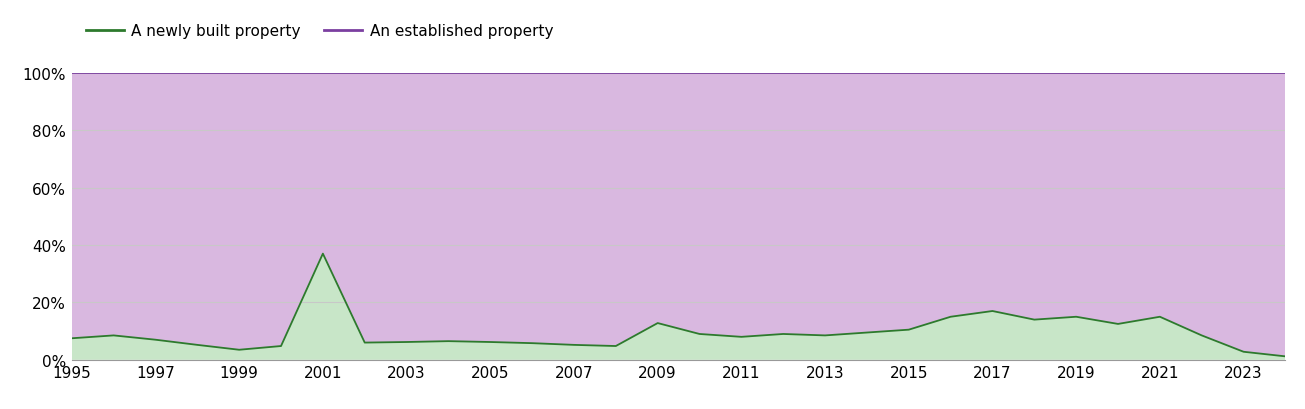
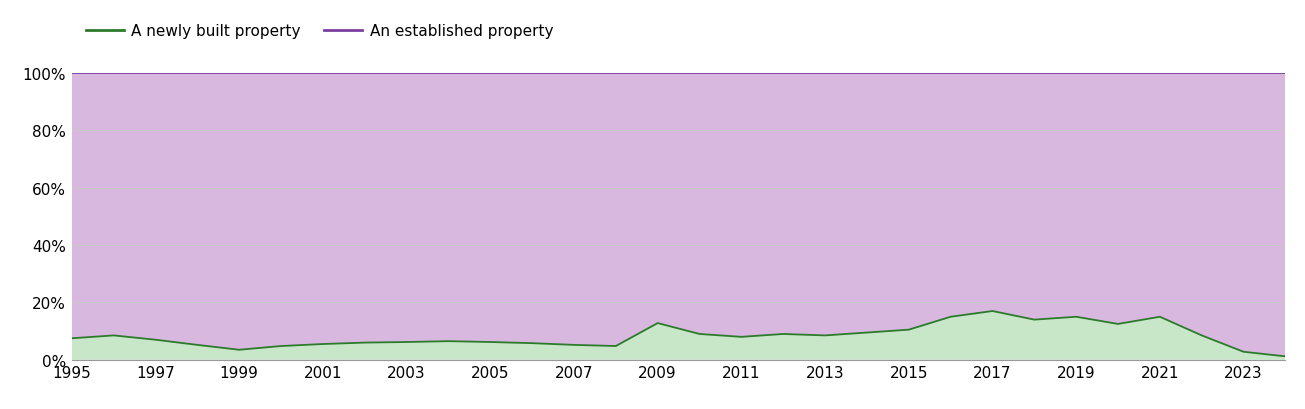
A newly built property/2001: 37.0% -> 5.5%
